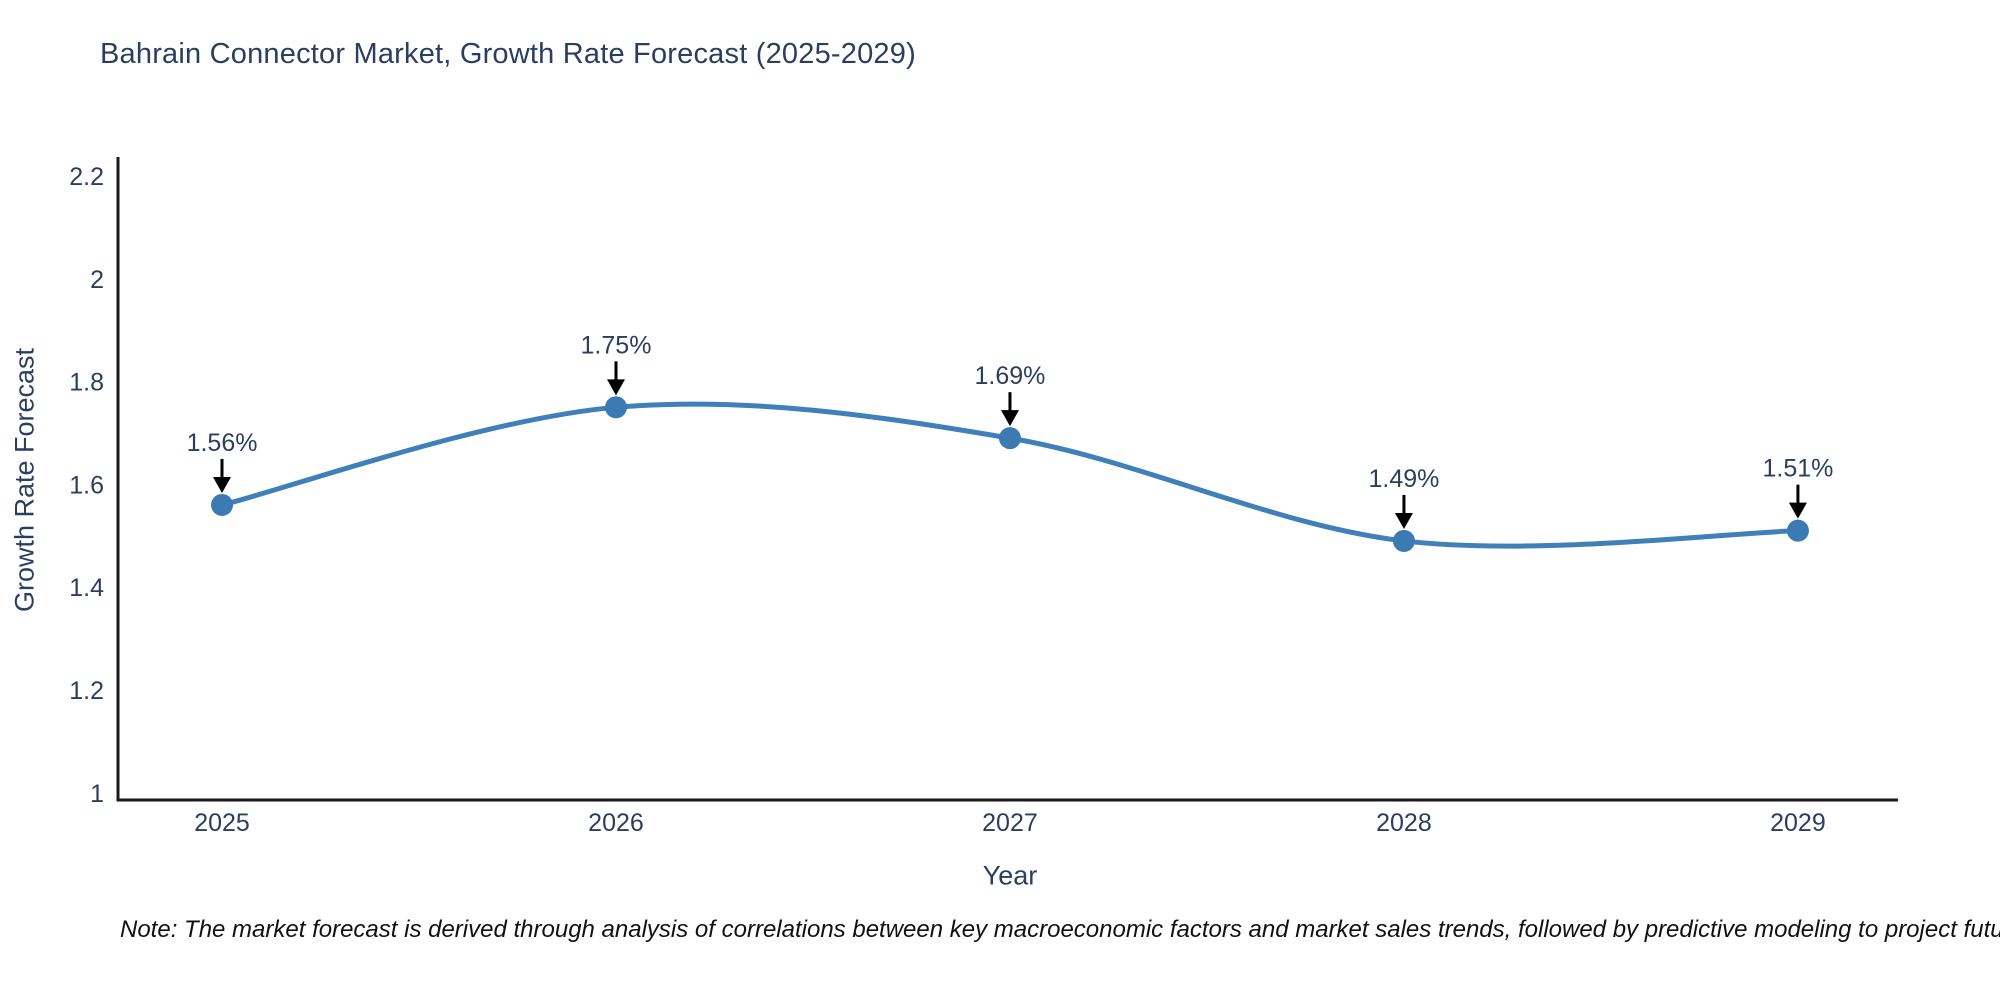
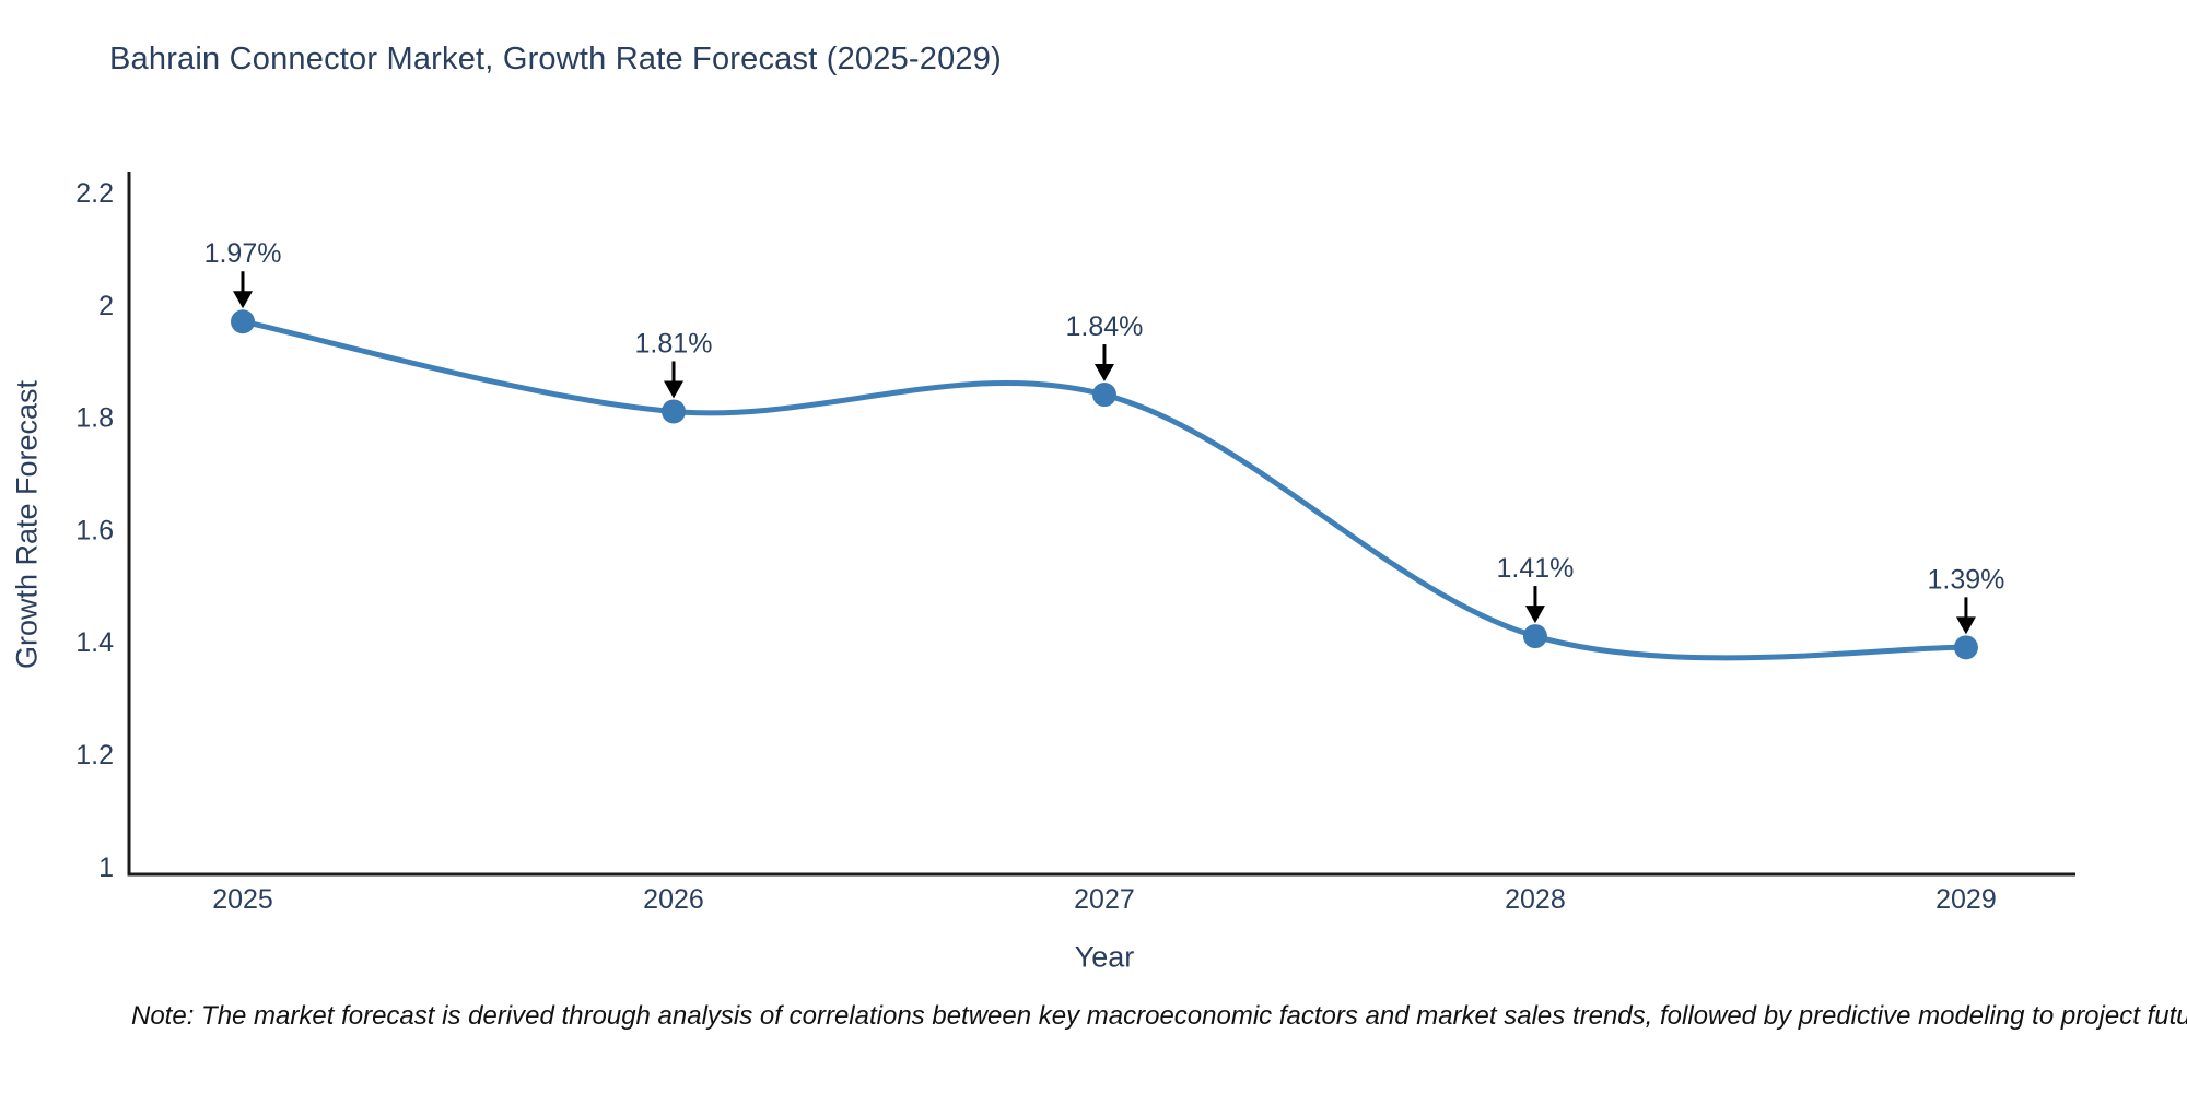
2025: 1.56% -> 1.97%
2026: 1.75% -> 1.81%
2027: 1.69% -> 1.84%
2028: 1.49% -> 1.41%
2029: 1.51% -> 1.39%
